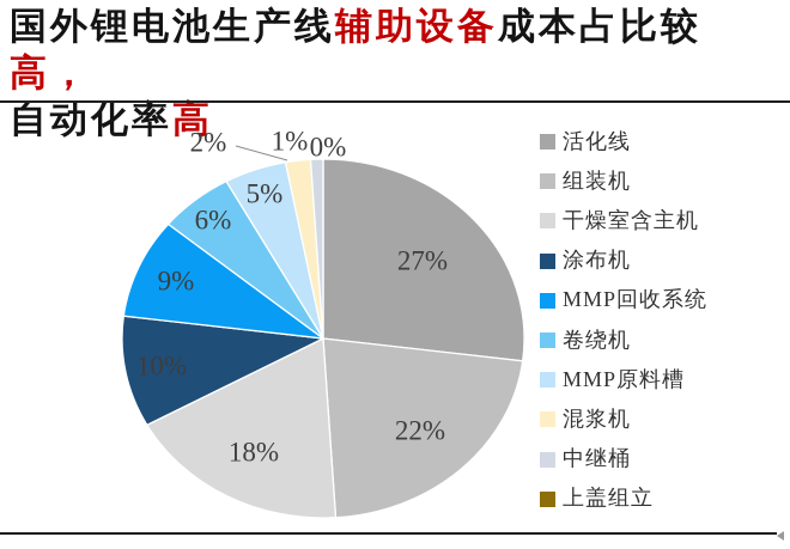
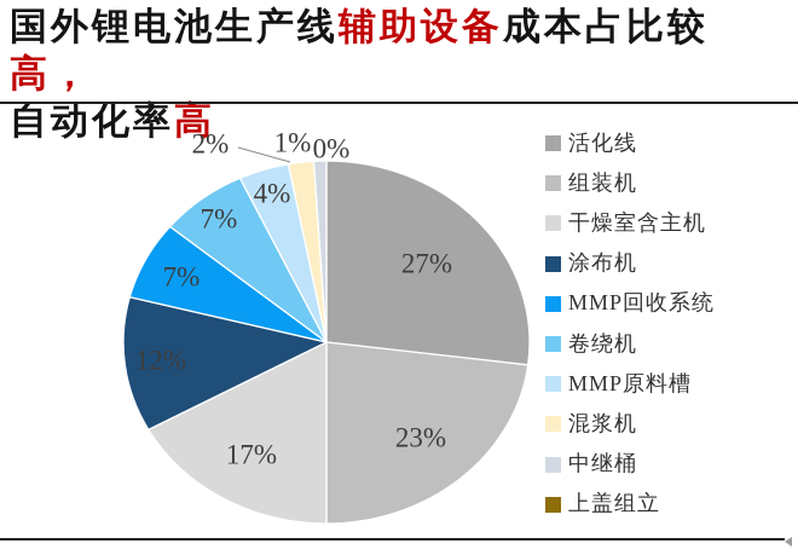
组装机: 22% -> 23%
干燥室含主机: 18% -> 17%
涂布机: 10% -> 12%
MMP回收系统: 9% -> 7%
卷绕机: 6% -> 7%
MMP原料槽: 5% -> 4%
